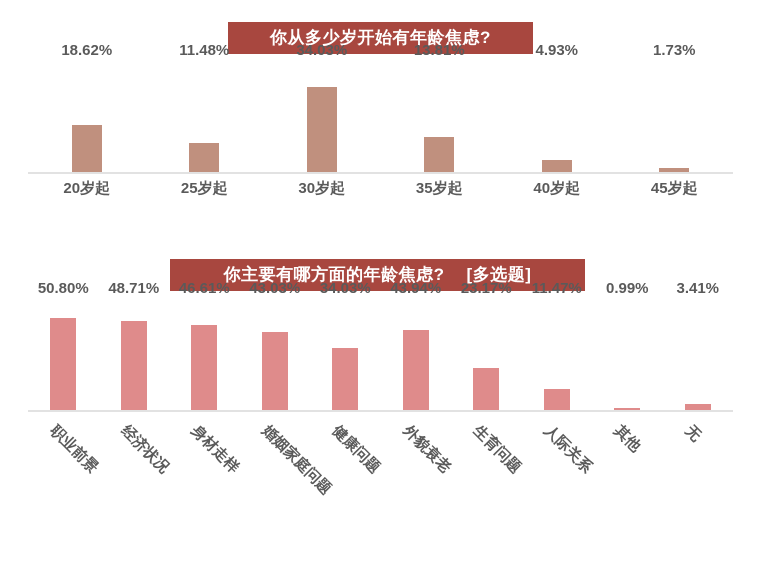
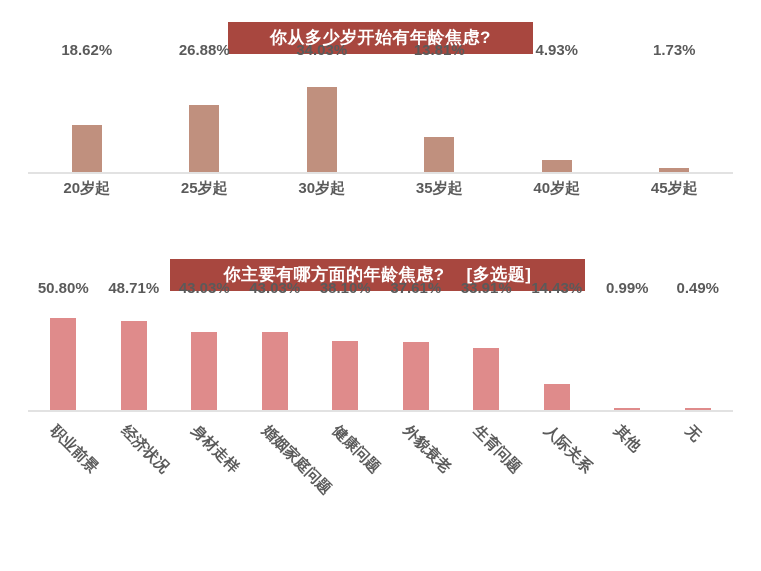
你从多少岁开始有年龄焦虑?/25岁起: 11.48% -> 26.88%
你主要有哪方面的年龄焦虑?/身材走样: 46.61% -> 43.03%
你主要有哪方面的年龄焦虑?/健康问题: 34.03% -> 38.10%
你主要有哪方面的年龄焦虑?/外貌衰老: 43.94% -> 37.61%
你主要有哪方面的年龄焦虑?/生育问题: 23.17% -> 33.91%
你主要有哪方面的年龄焦虑?/人际关系: 11.47% -> 14.43%
你主要有哪方面的年龄焦虑?/无: 3.41% -> 0.49%
